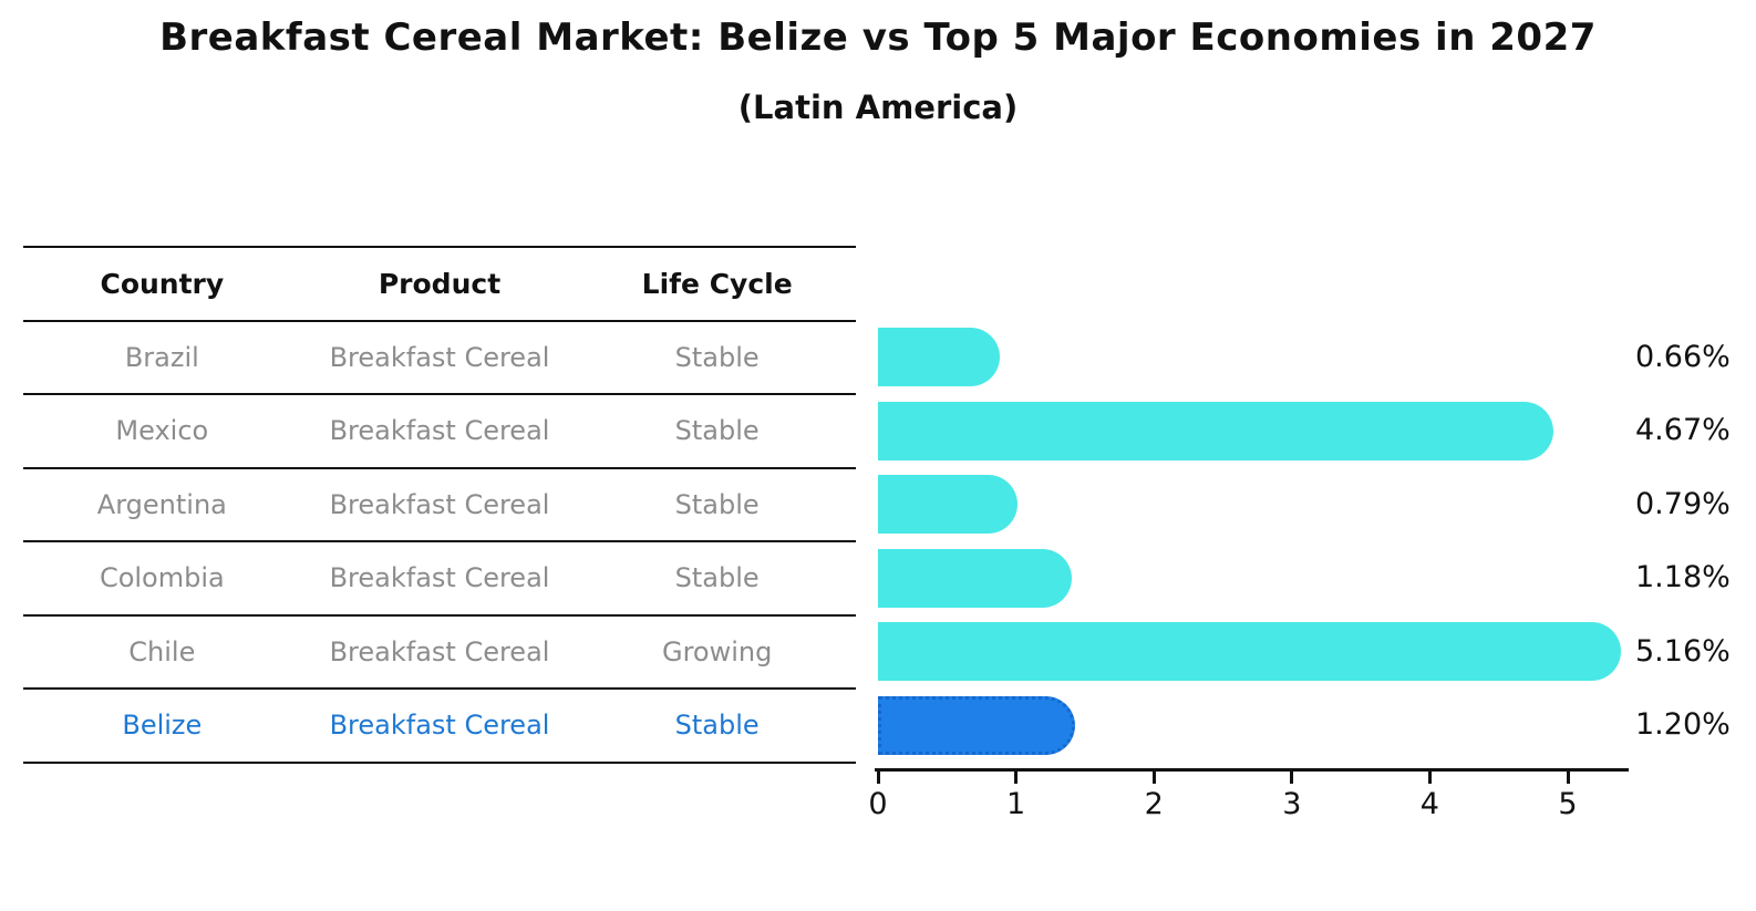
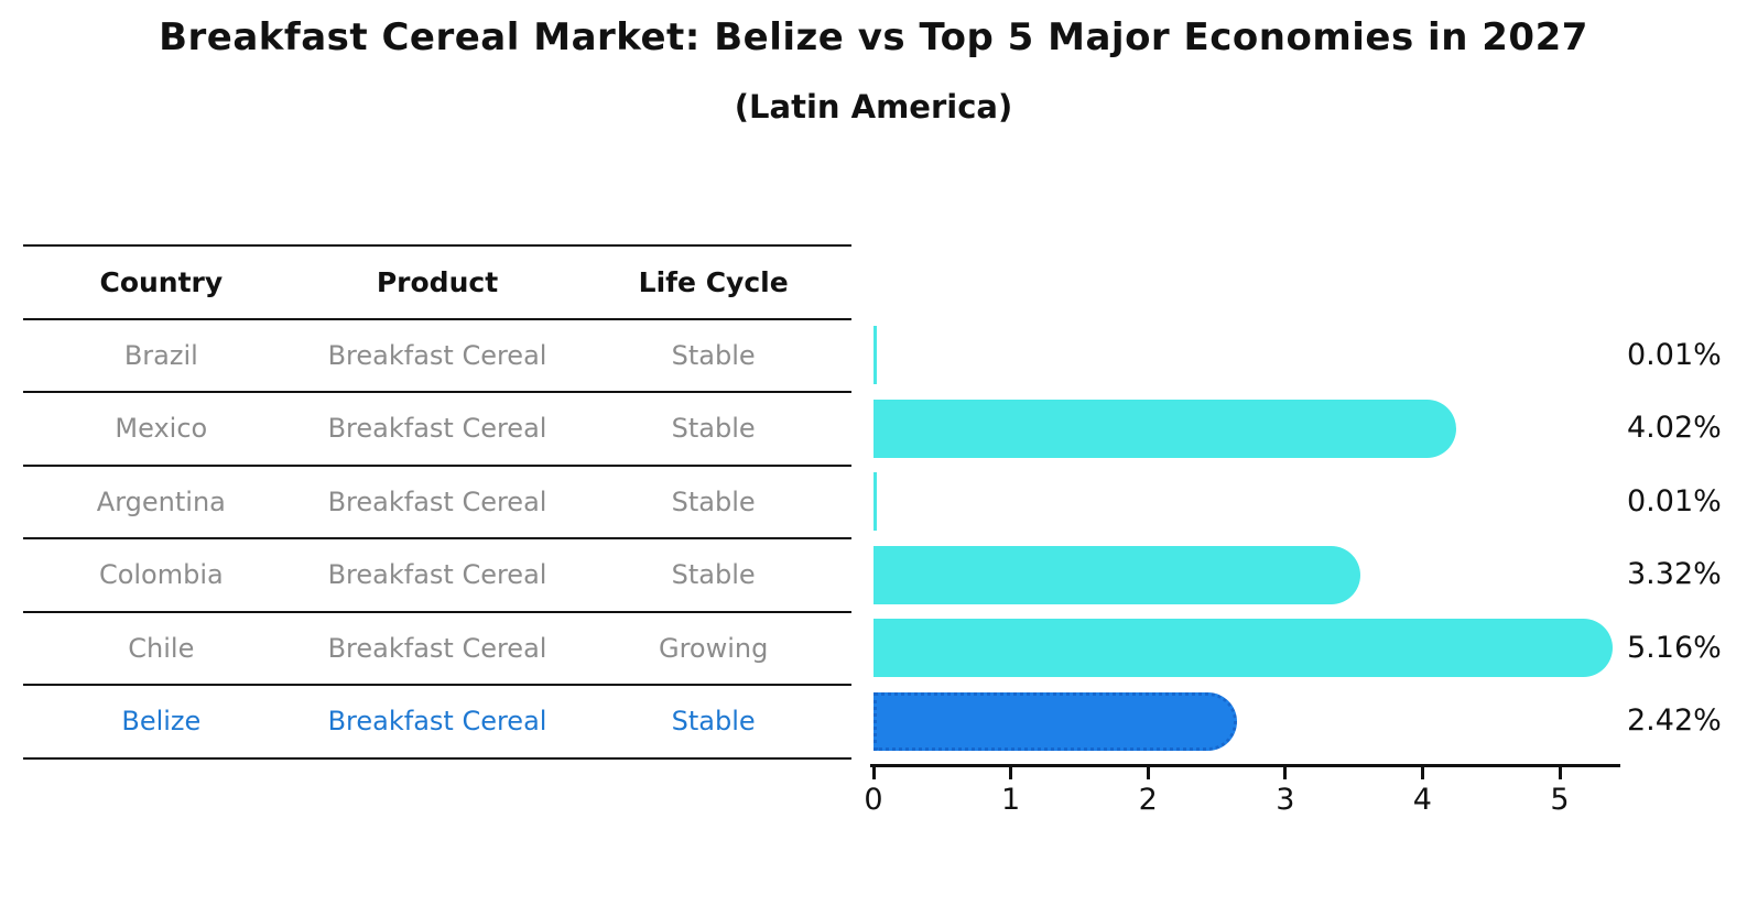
Brazil: 0.66% -> 0.01%
Mexico: 4.67% -> 4.02%
Argentina: 0.79% -> 0.01%
Colombia: 1.18% -> 3.32%
Belize: 1.20% -> 2.42%
